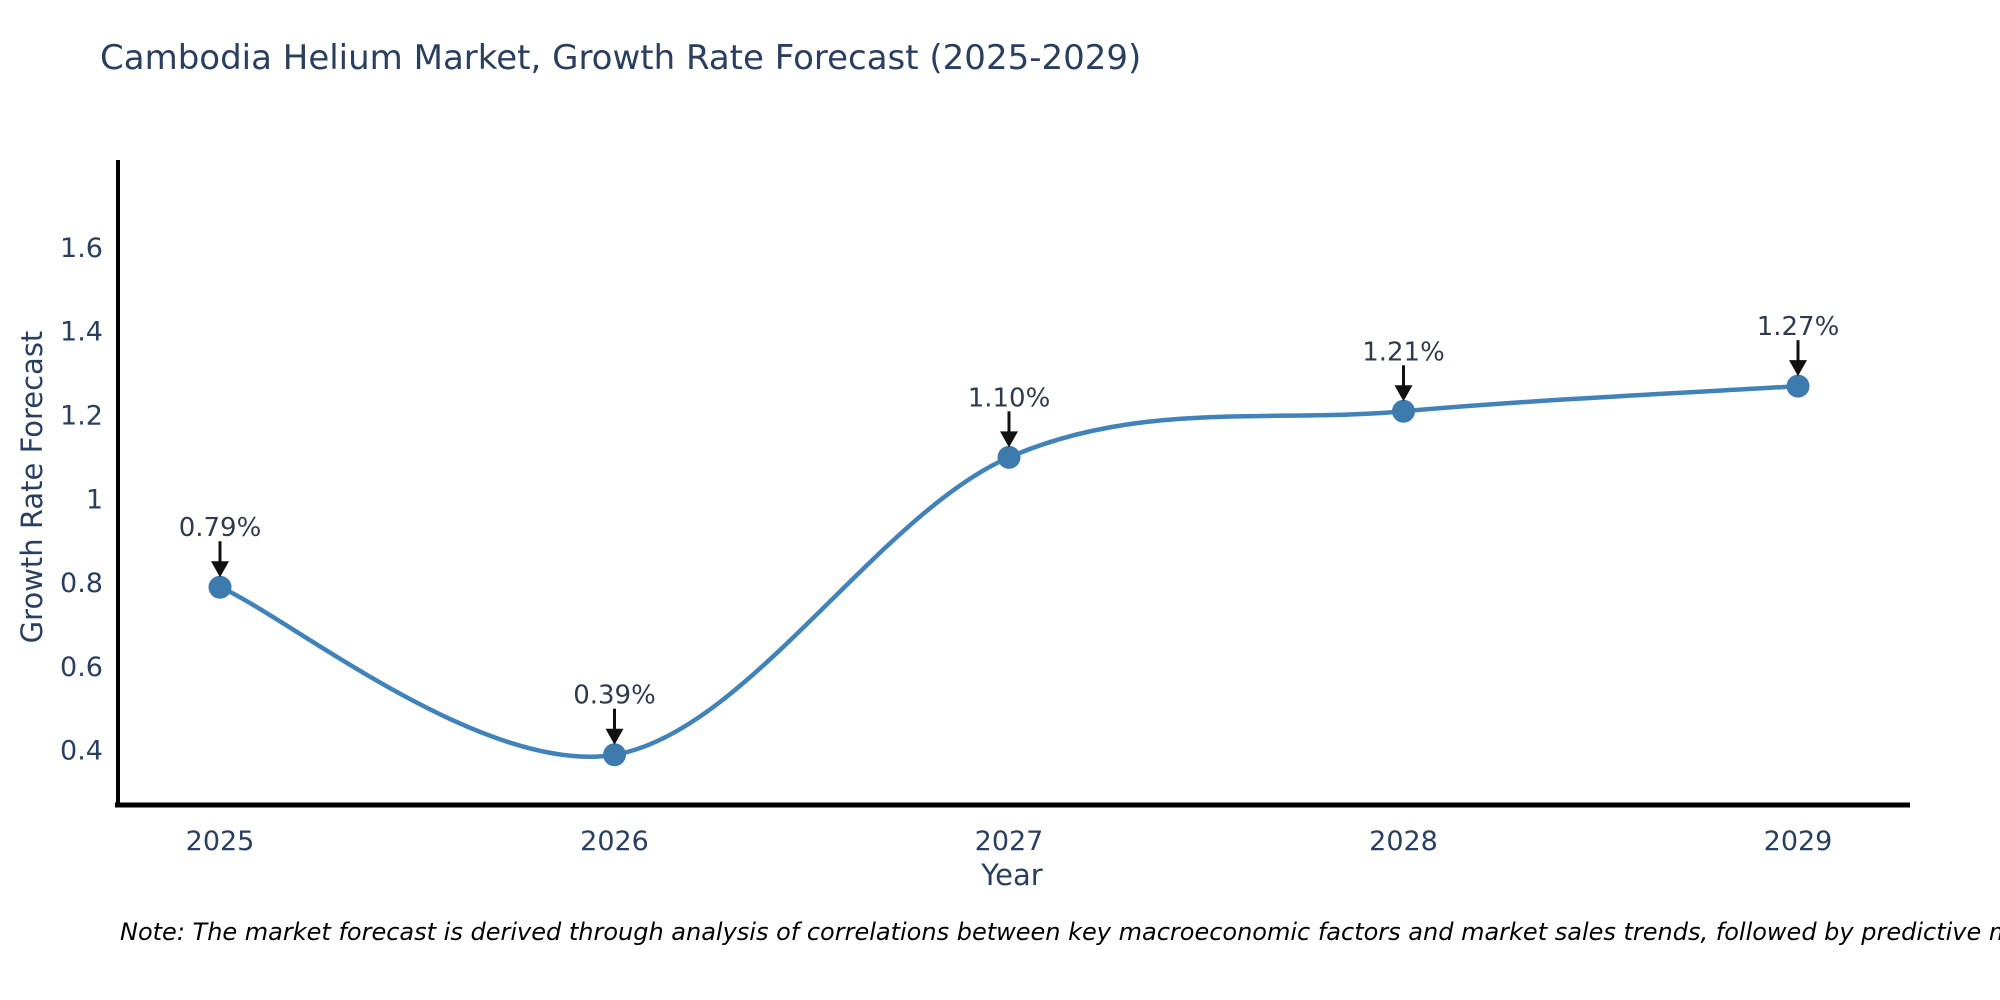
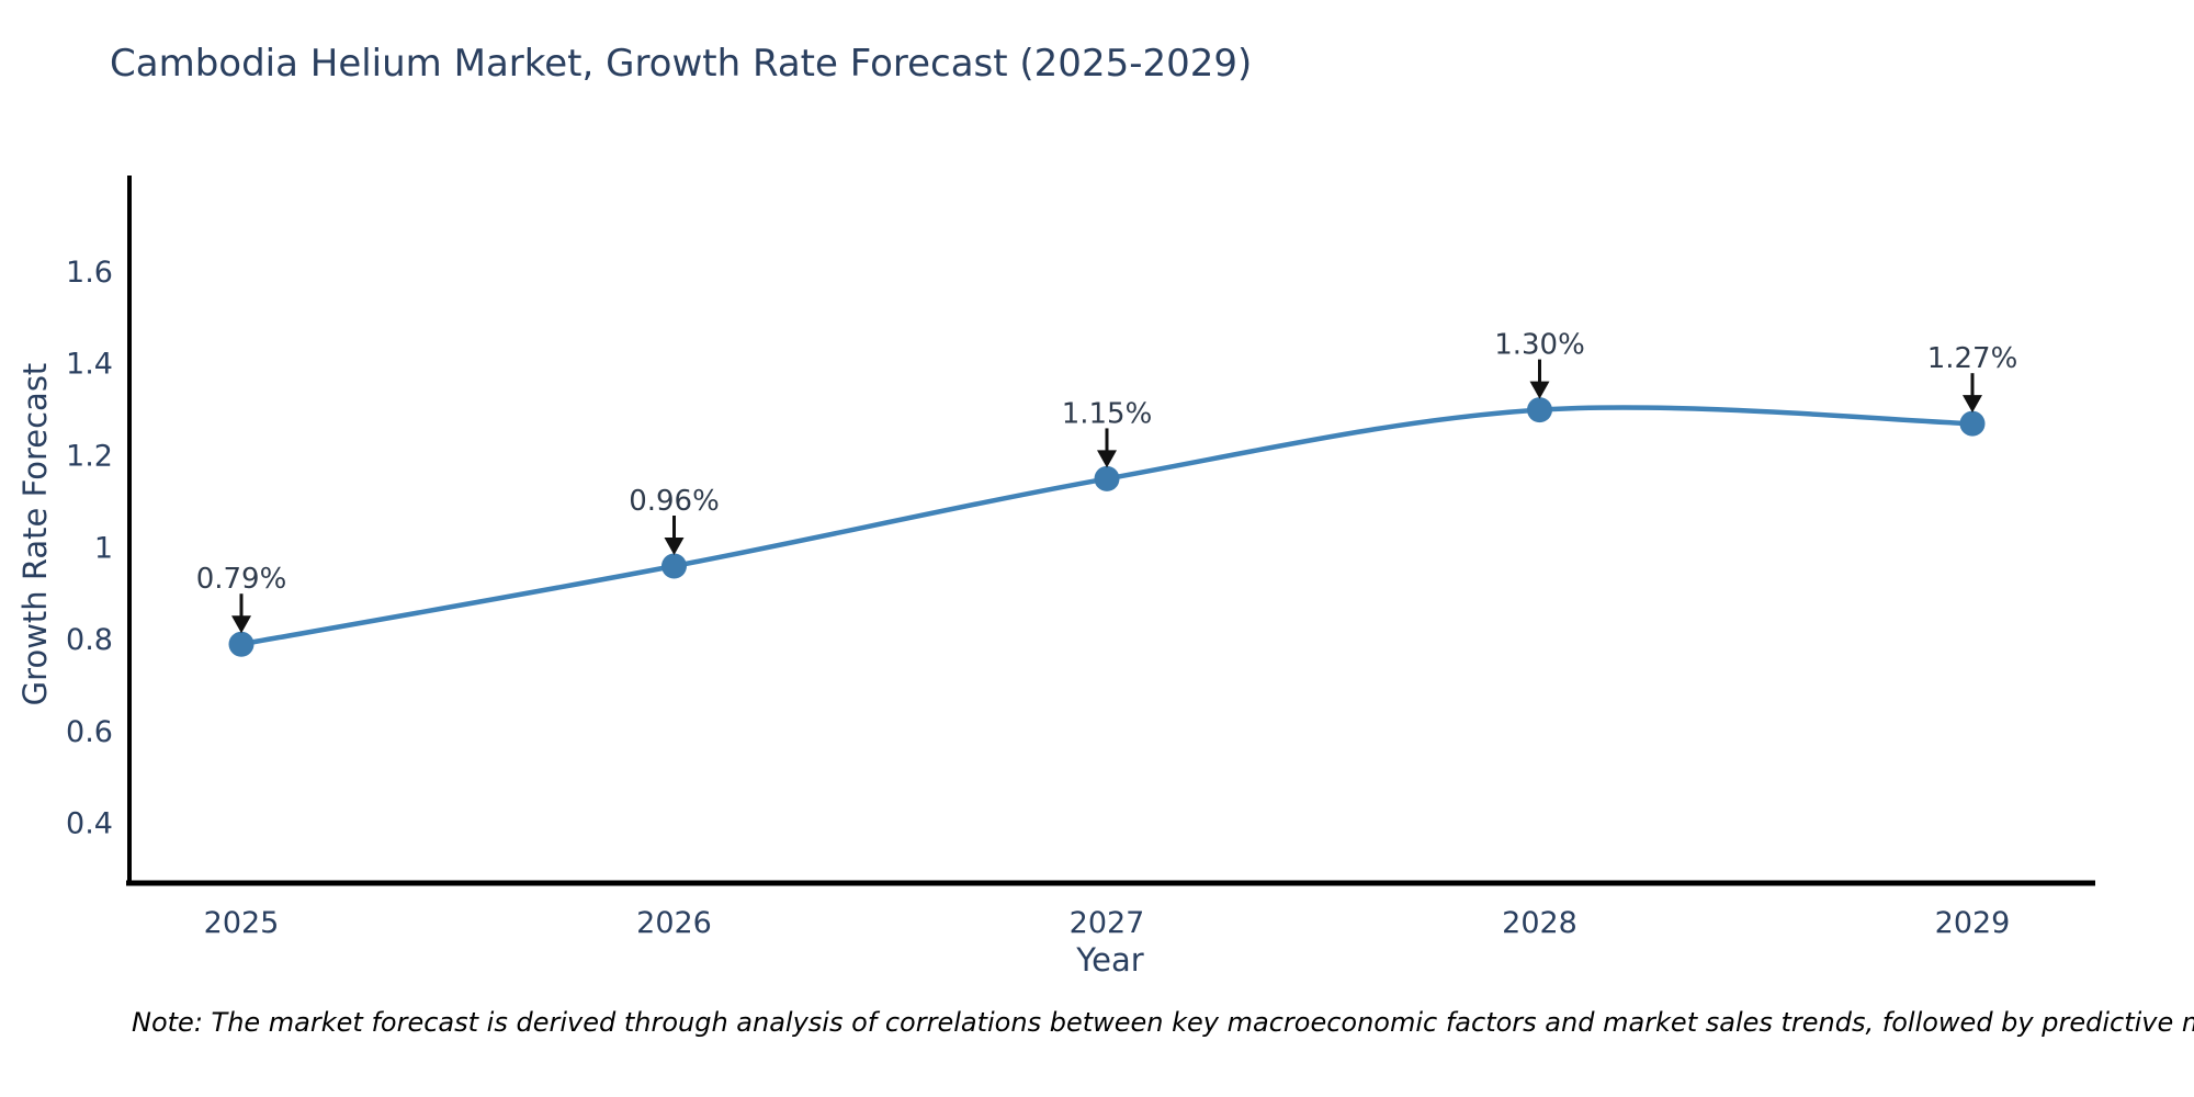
2026: 0.39% -> 0.96%
2027: 1.10% -> 1.15%
2028: 1.21% -> 1.30%
